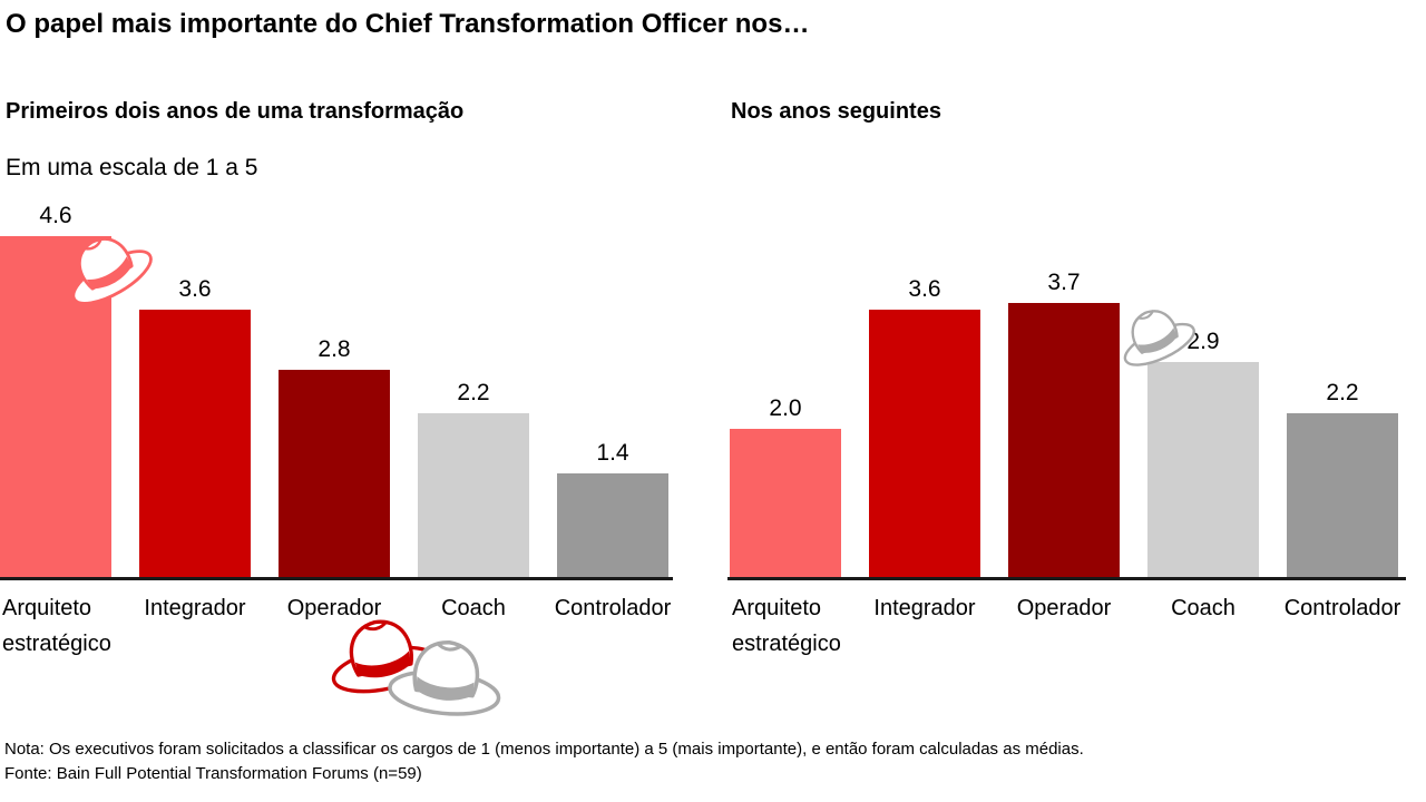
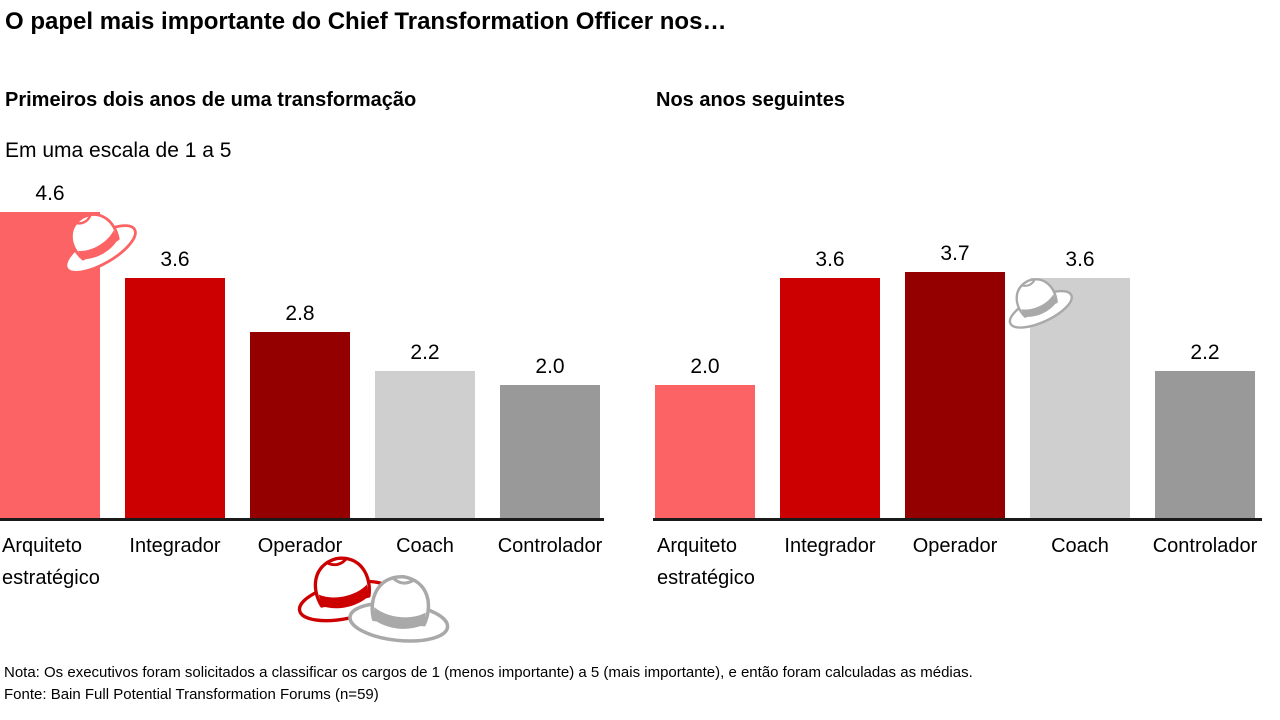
Primeiros dois anos de uma transformação/Controlador: 1.4 -> 2.0
Nos anos seguintes/Coach: 2.9 -> 3.6
